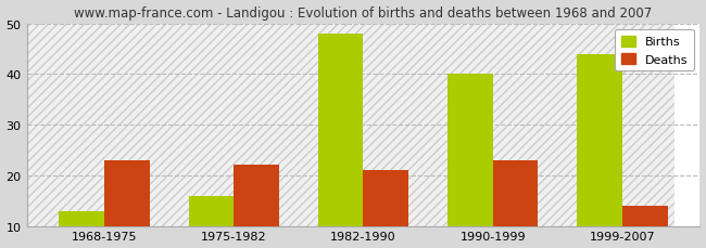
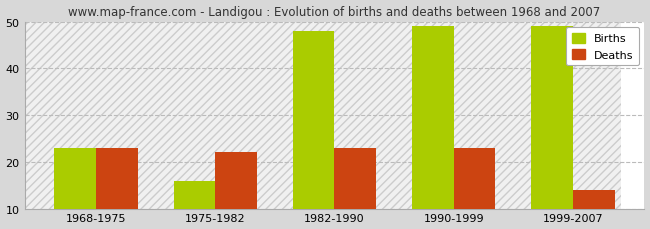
Births/1968-1975: 13 -> 23
Deaths/1982-1990: 21 -> 23
Births/1990-1999: 40 -> 49
Births/1999-2007: 44 -> 49
